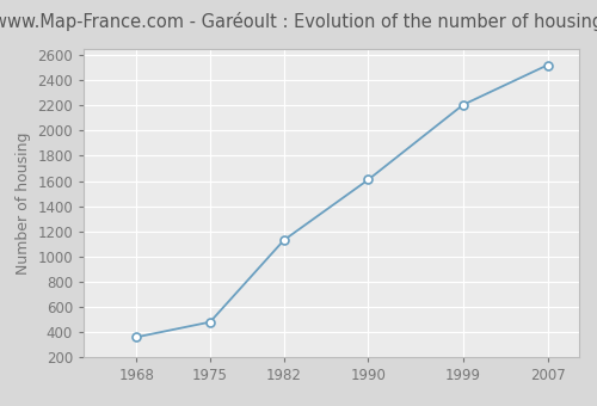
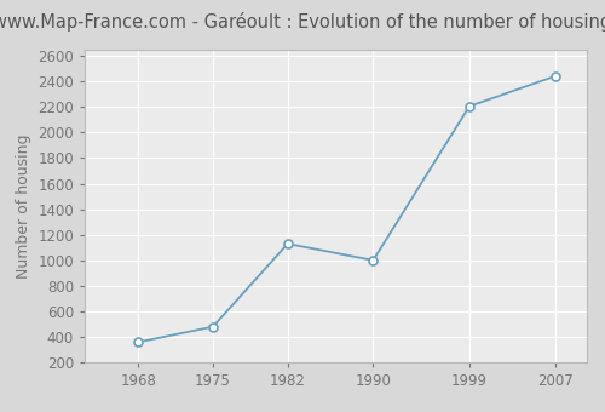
1990: 1610 -> 1000
2007: 2520 -> 2440
